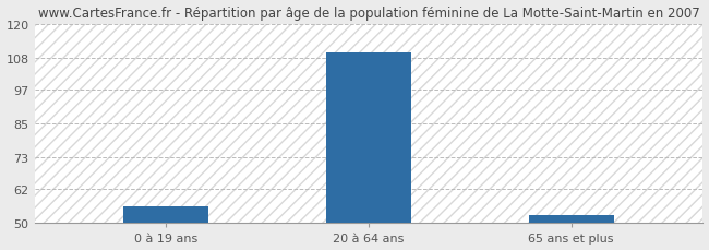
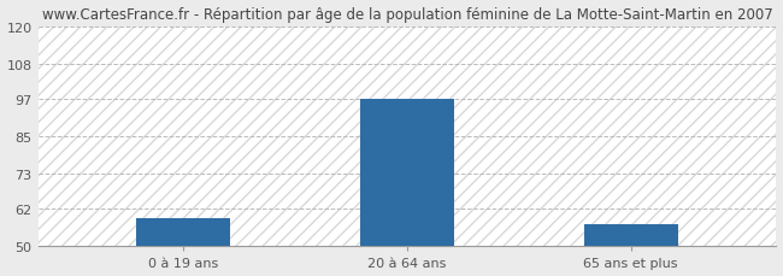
0 à 19 ans: 56 -> 59
20 à 64 ans: 110 -> 97
65 ans et plus: 53 -> 57
